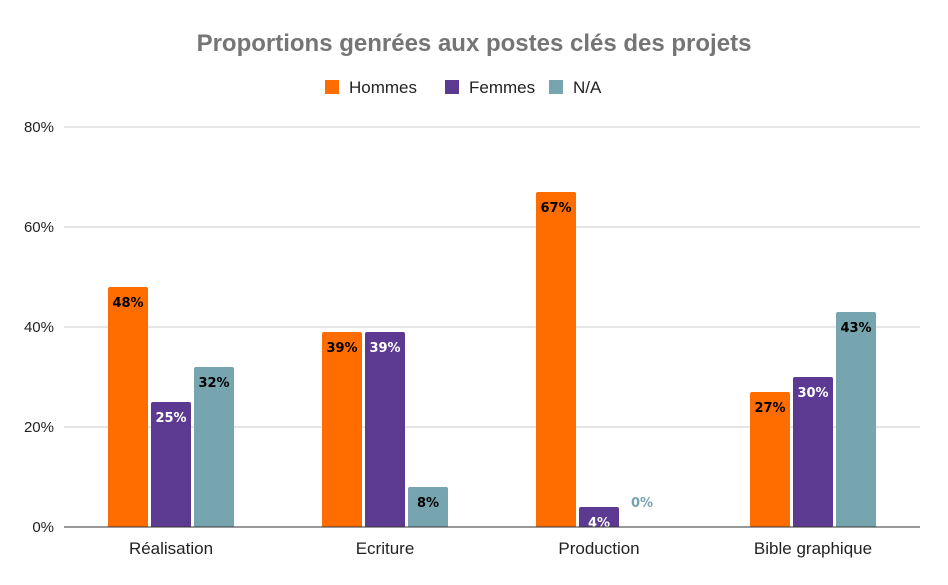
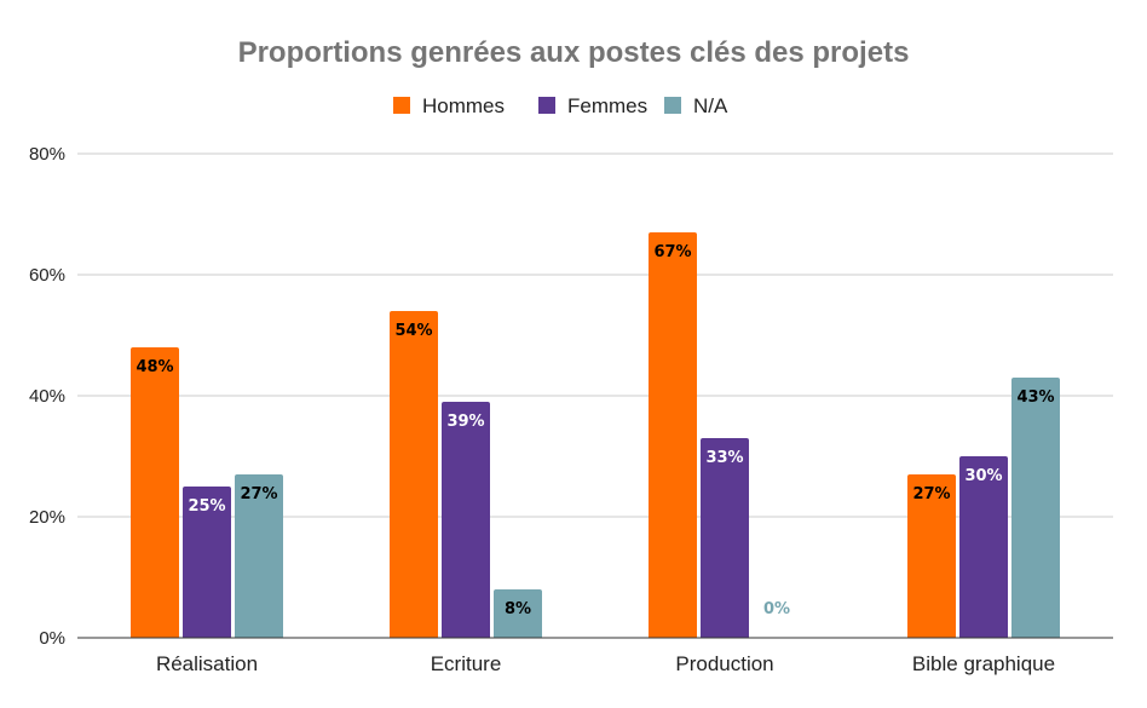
N/A/Réalisation: 32% -> 27%
Hommes/Ecriture: 39% -> 54%
Femmes/Production: 4% -> 33%
